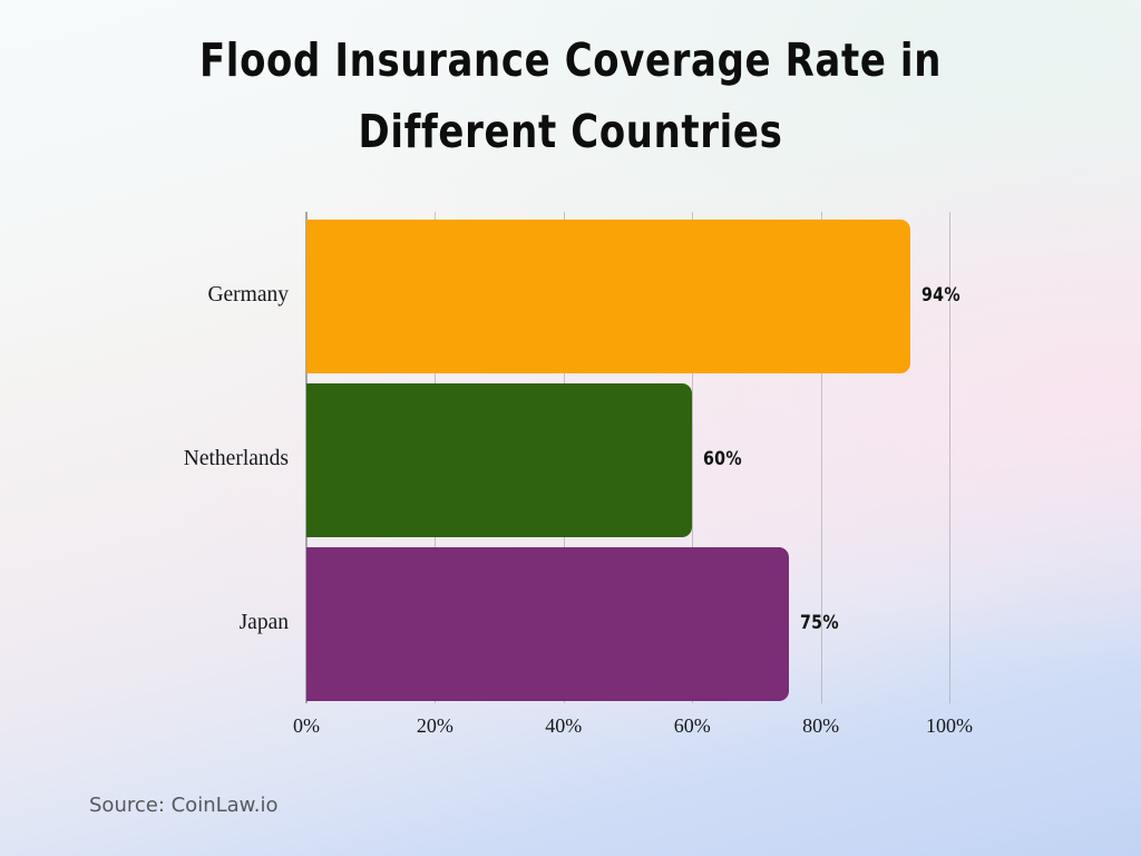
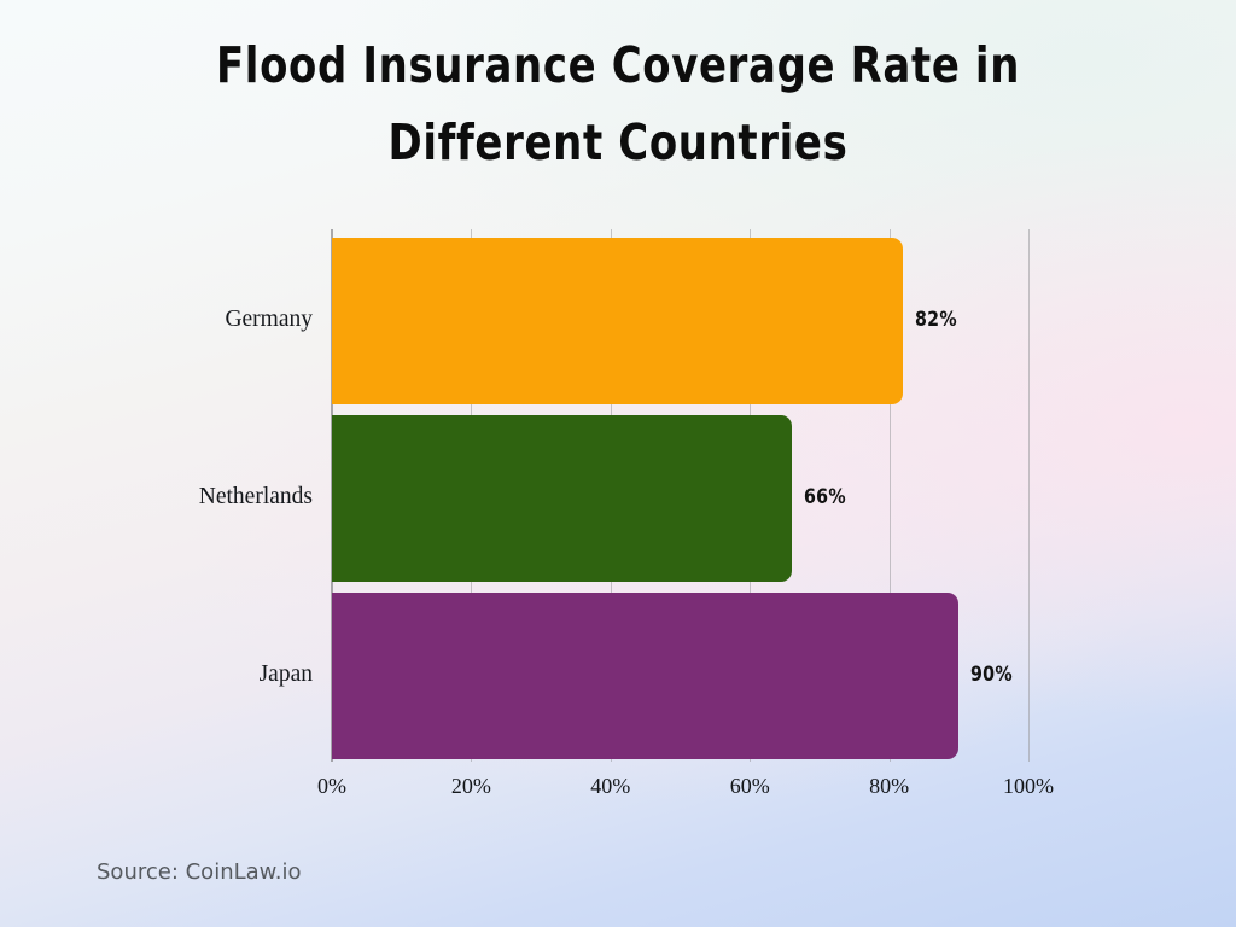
Germany: 94% -> 82%
Netherlands: 60% -> 66%
Japan: 75% -> 90%
